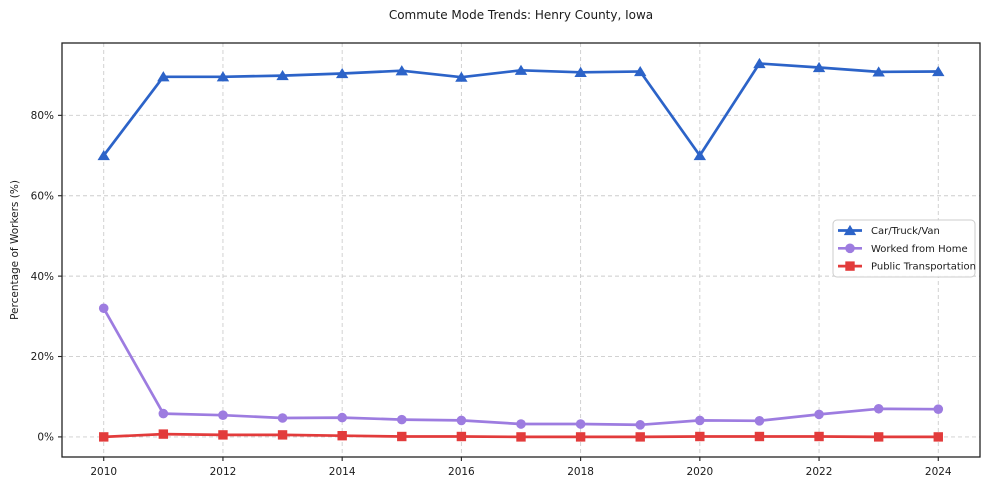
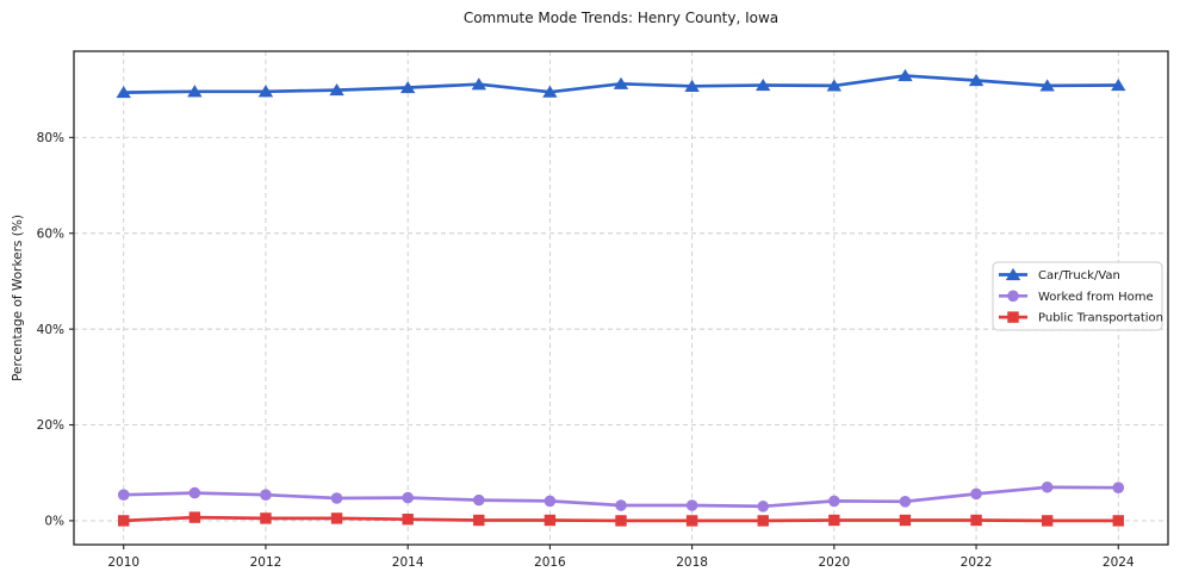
Car/Truck/Van/2010: 70% -> 89%
Worked from Home/2010: 32% -> 5%
Car/Truck/Van/2020: 70% -> 91%
